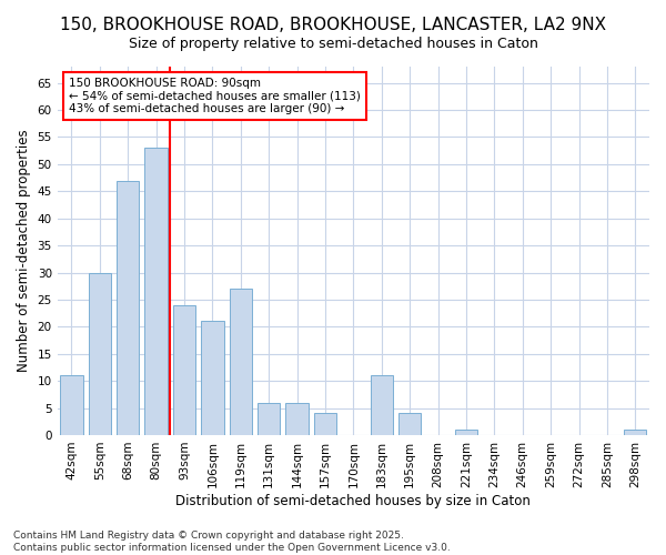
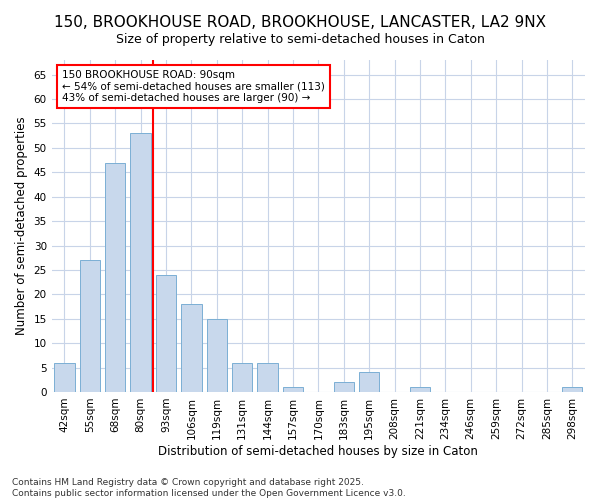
42sqm: 11 -> 6
55sqm: 30 -> 27
106sqm: 21 -> 18
119sqm: 27 -> 15
157sqm: 4 -> 1
183sqm: 11 -> 2
